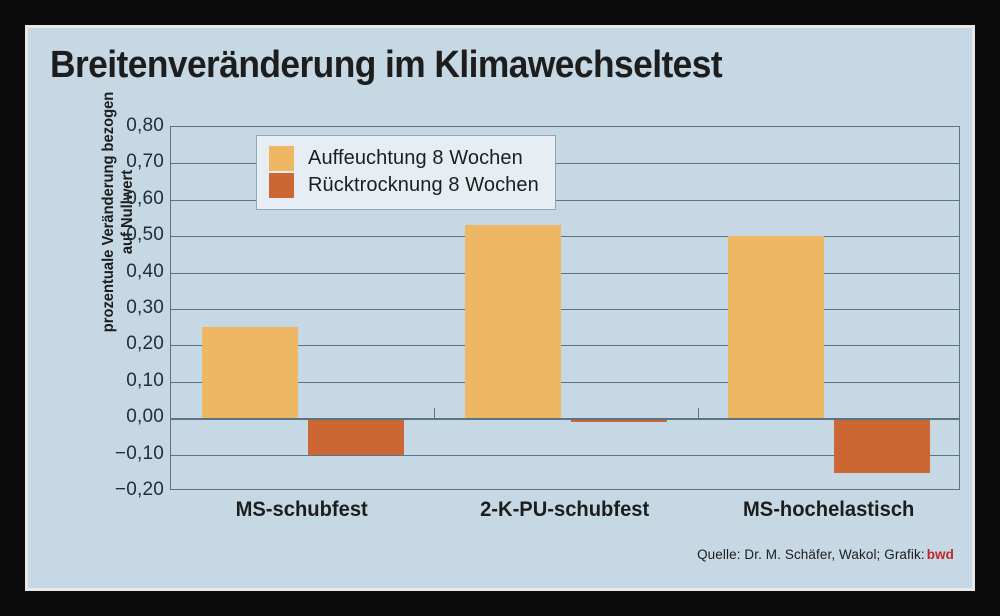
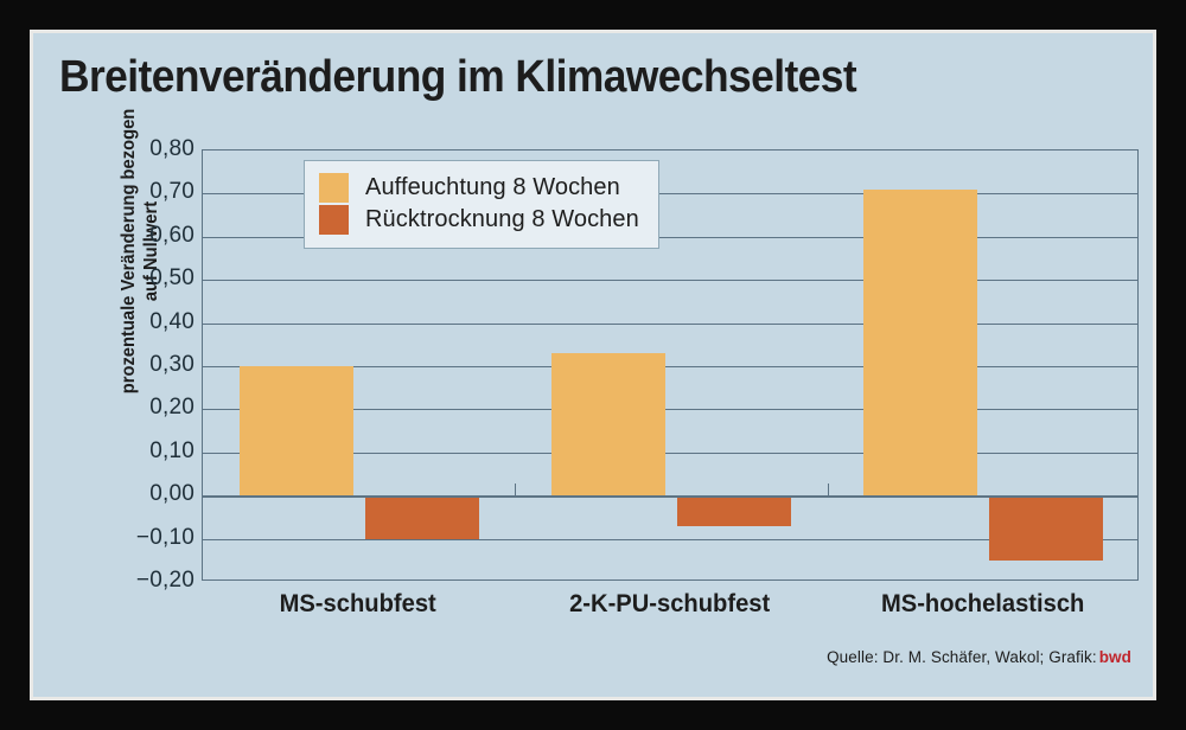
Auffeuchtung 8 Wochen/MS-schubfest: 0,25 -> 0,30
Auffeuchtung 8 Wochen/2-K-PU-schubfest: 0,53 -> 0,33
Rücktrocknung 8 Wochen/2-K-PU-schubfest: -0,01 -> -0,07
Auffeuchtung 8 Wochen/MS-hochelastisch: 0,50 -> 0,71
